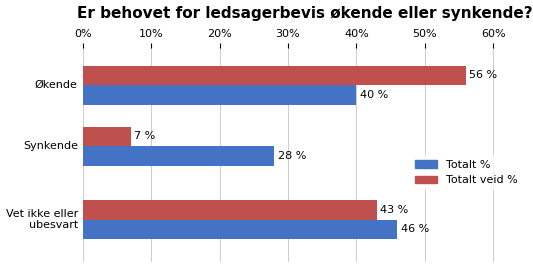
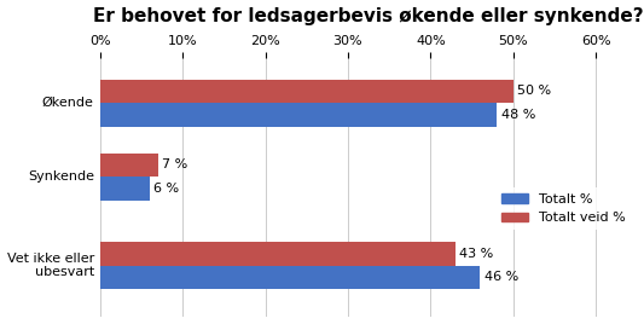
Totalt veid %/Økende: 56 -> 50
Totalt %/Økende: 40 -> 48
Totalt %/Synkende: 28 -> 6
